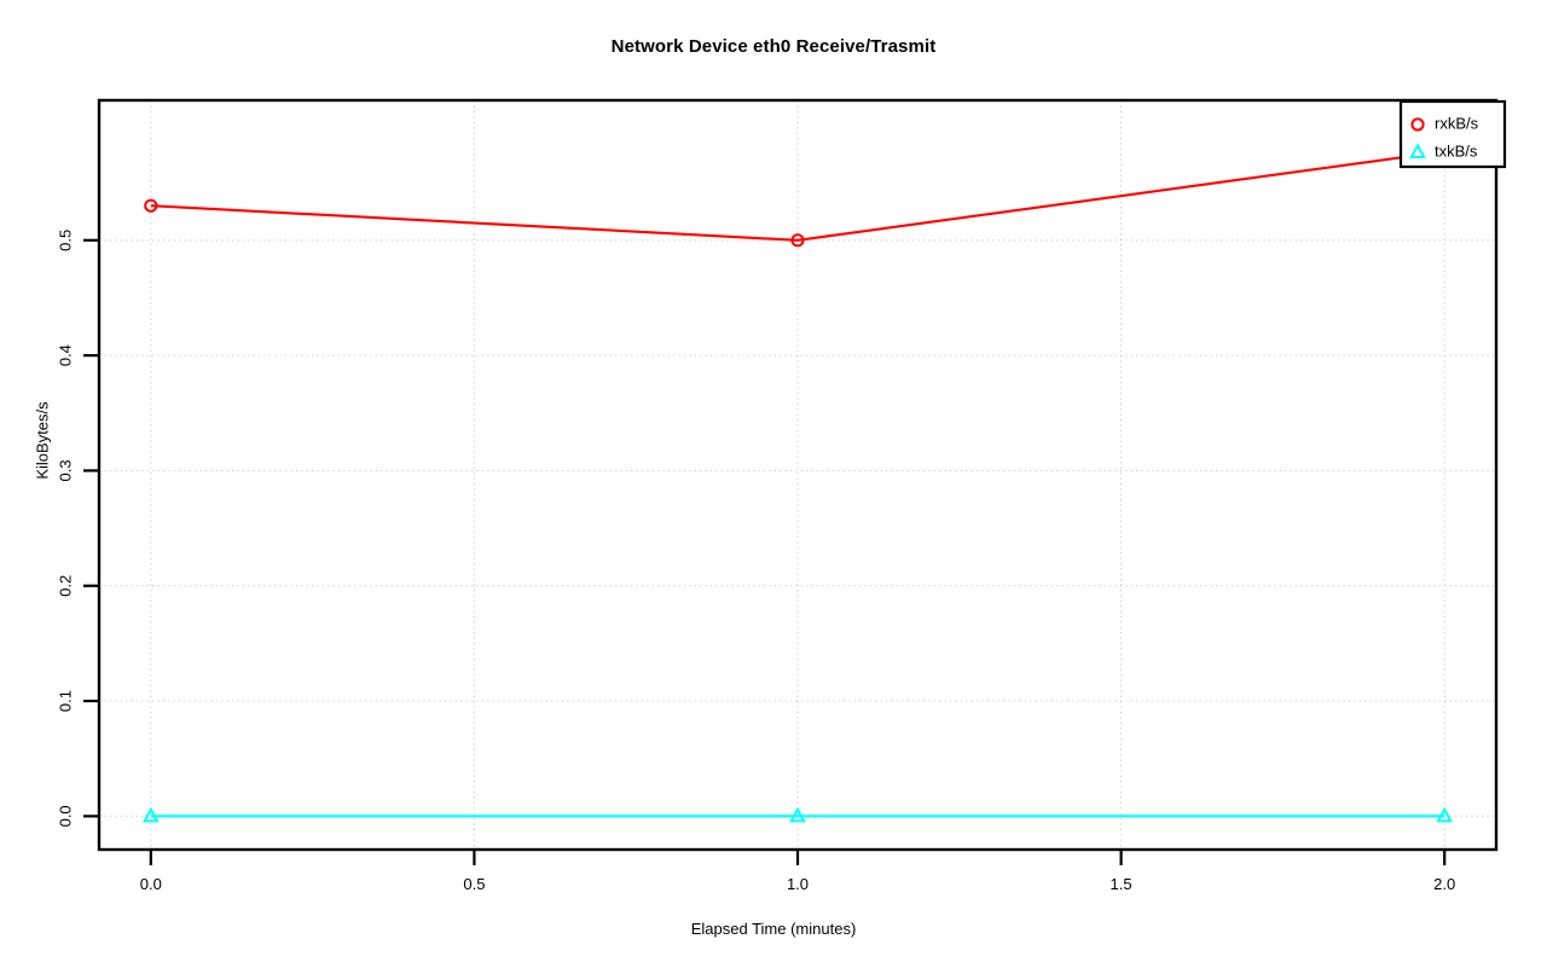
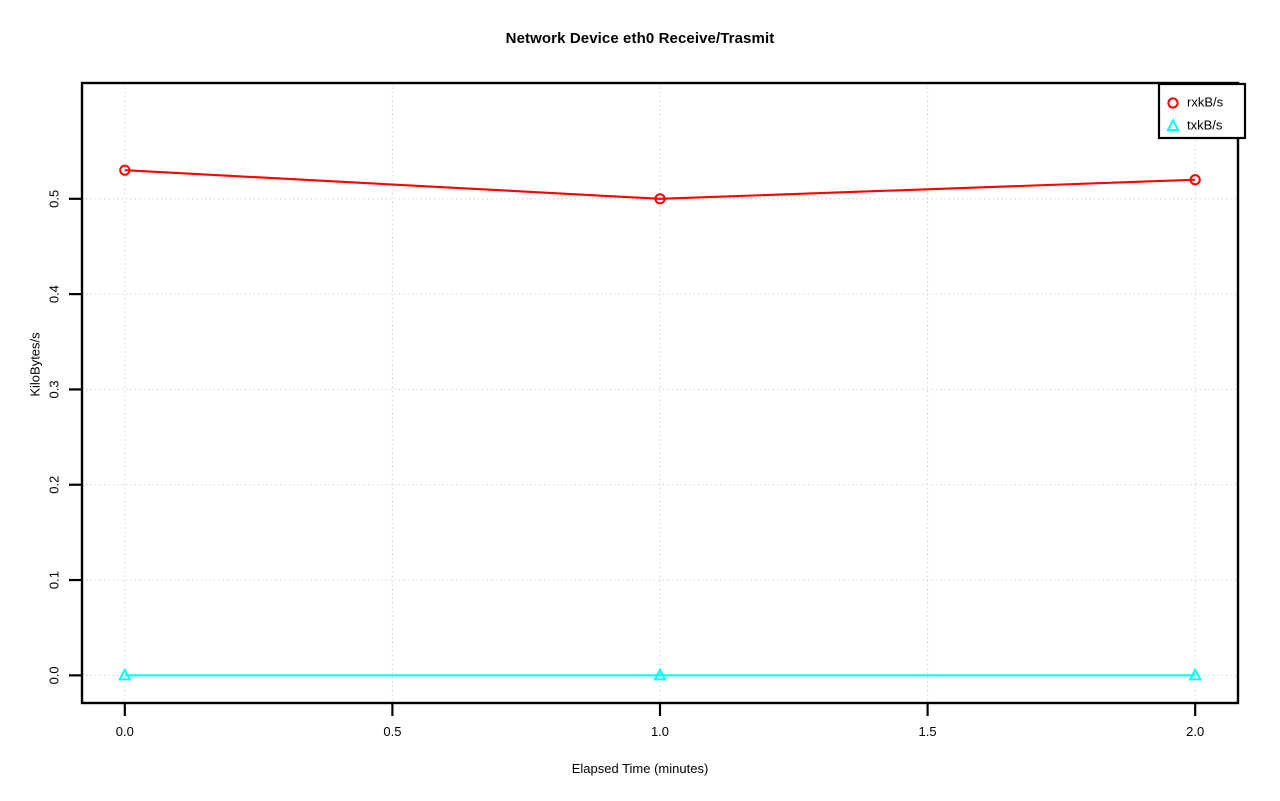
rxkB/s/2.0: 0.58 -> 0.52
